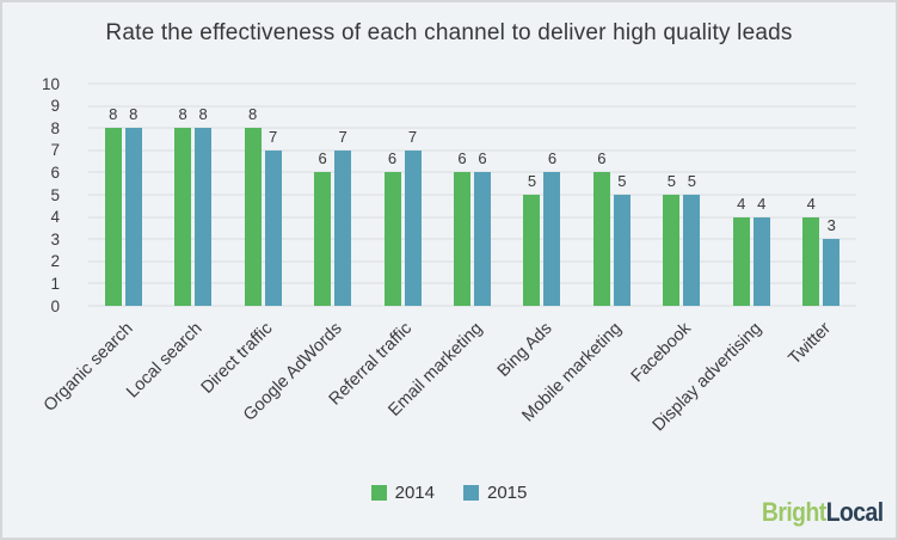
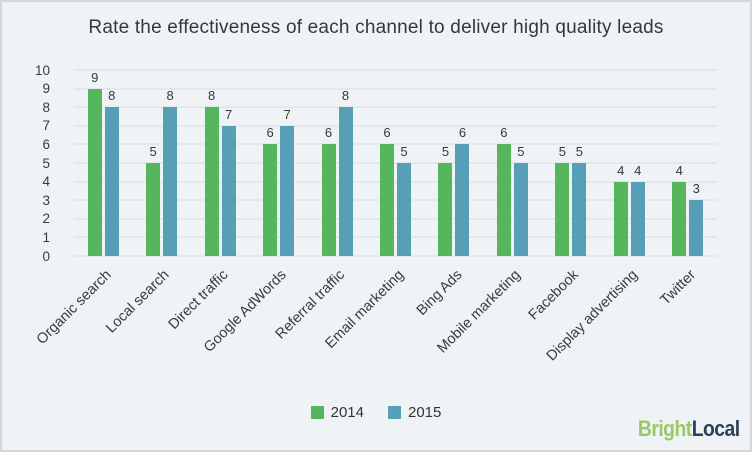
2014/Organic search: 8 -> 9
2014/Local search: 8 -> 5
2015/Referral traffic: 7 -> 8
2015/Email marketing: 6 -> 5
